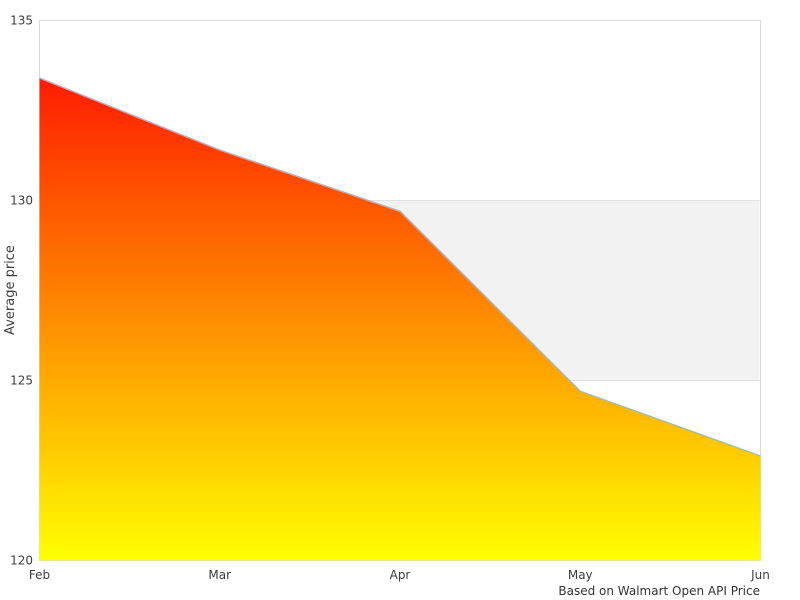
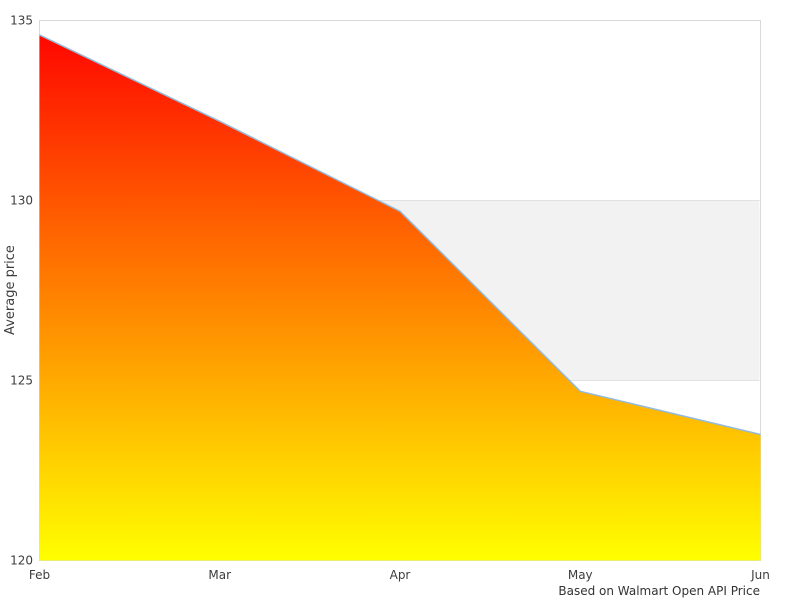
Feb: 133.4 -> 134.6
Mar: 131.4 -> 132.2
Jun: 122.9 -> 123.5
